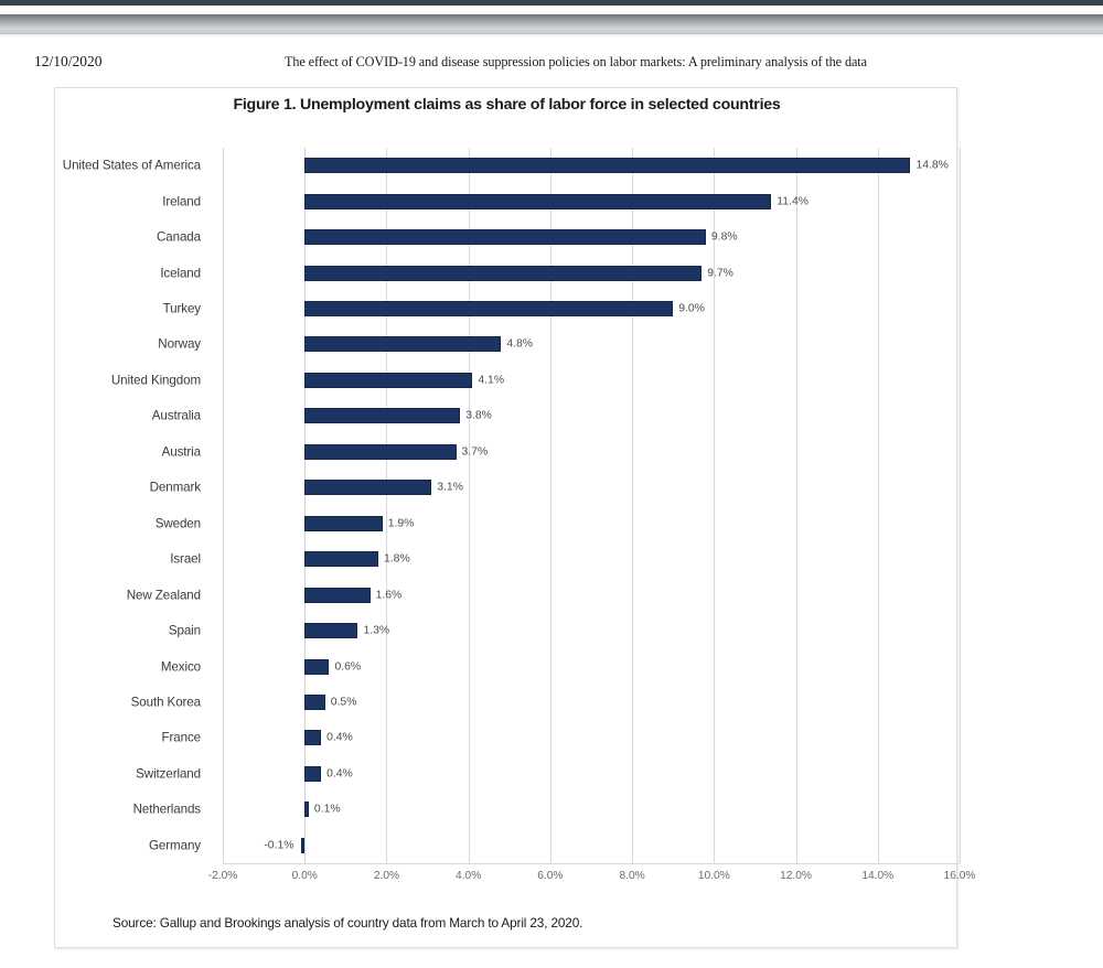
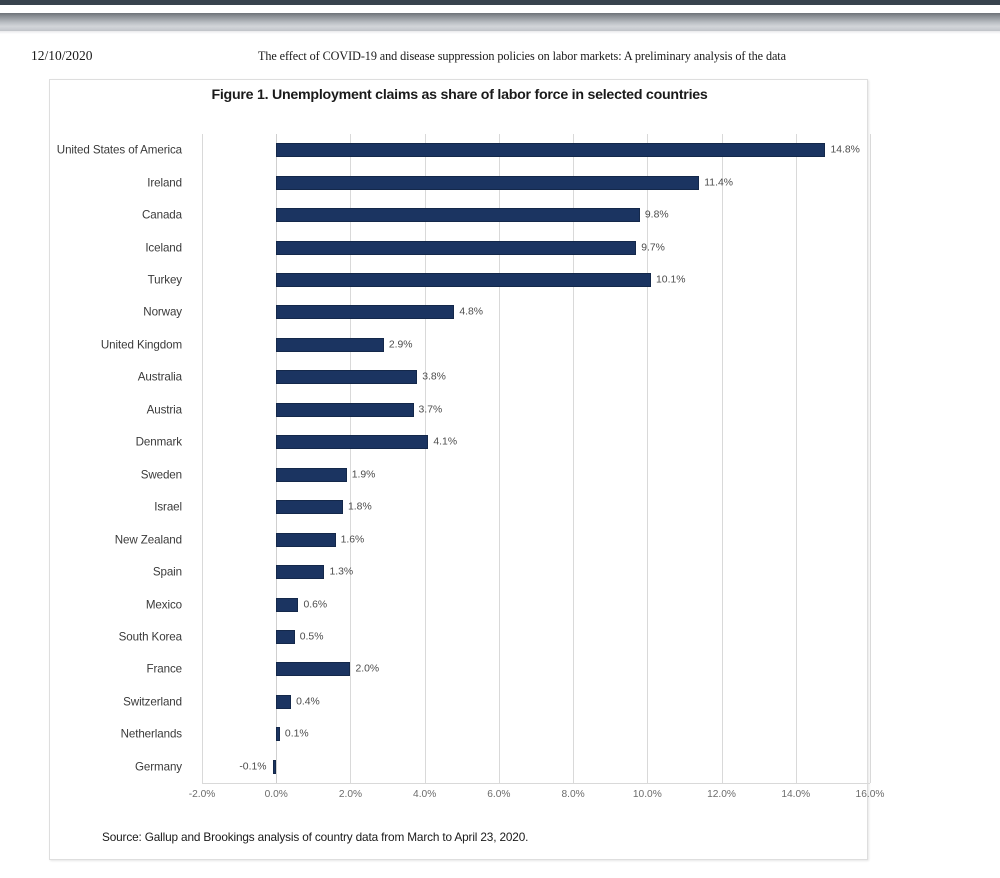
Turkey: 9.0% -> 10.1%
United Kingdom: 4.1% -> 2.9%
Denmark: 3.1% -> 4.1%
France: 0.4% -> 2.0%
